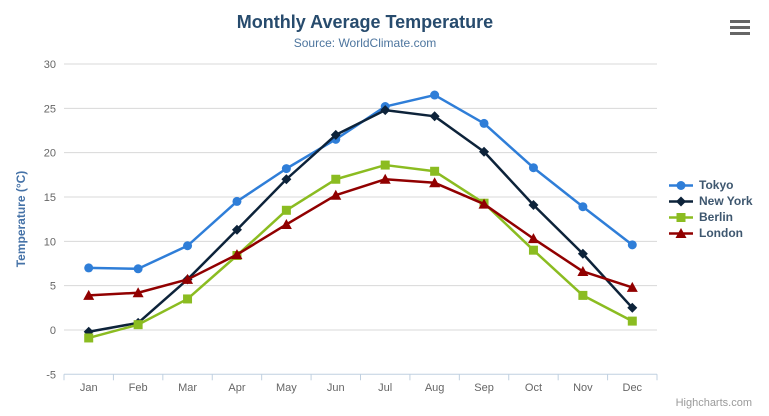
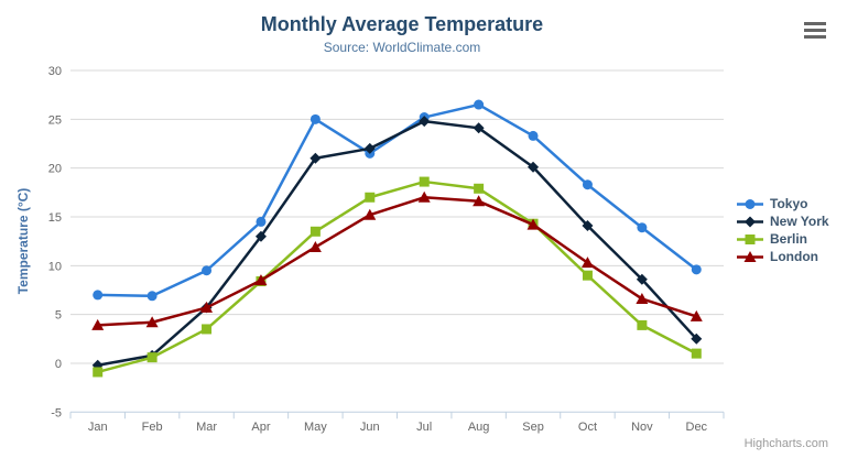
New York/Apr: 11 -> 13
Tokyo/May: 18 -> 25
New York/May: 17 -> 21
